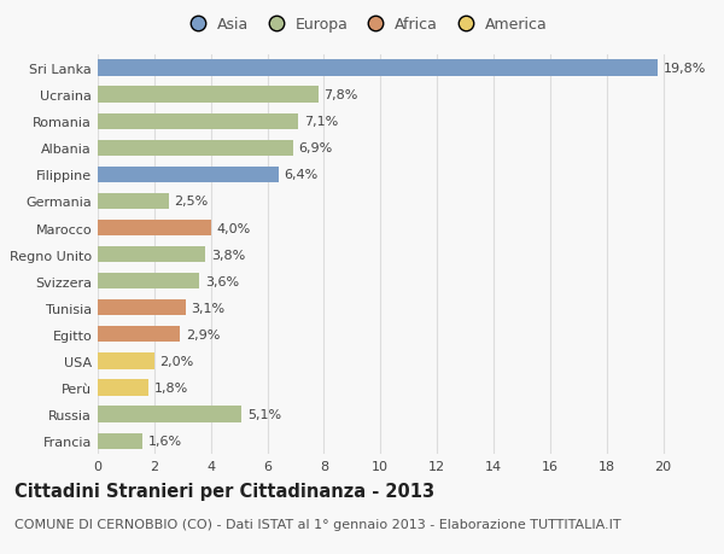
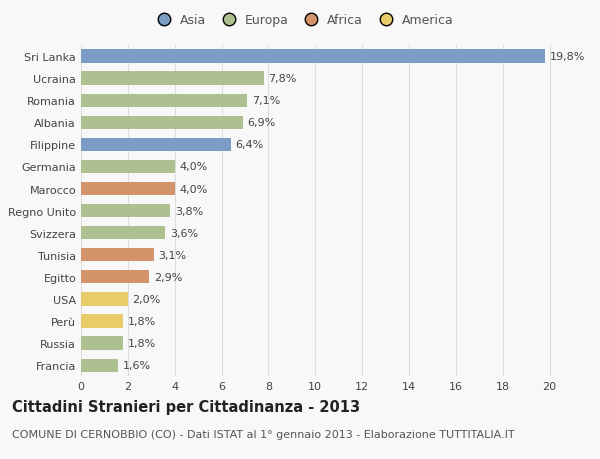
Germania: 2,5% -> 4,0%
Russia: 5,1% -> 1,8%
